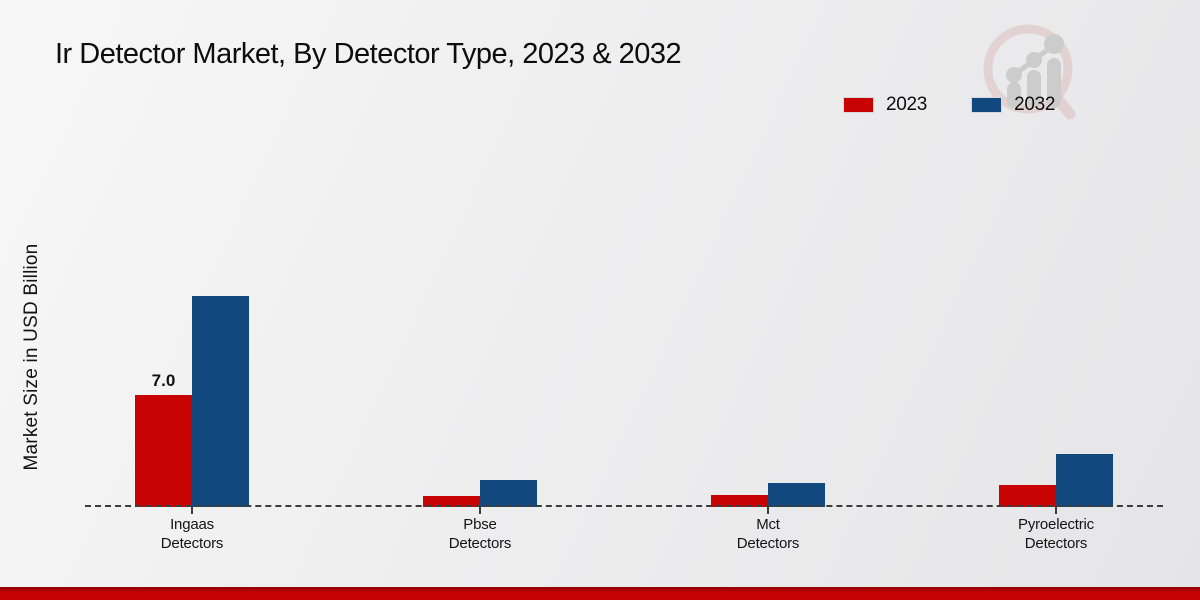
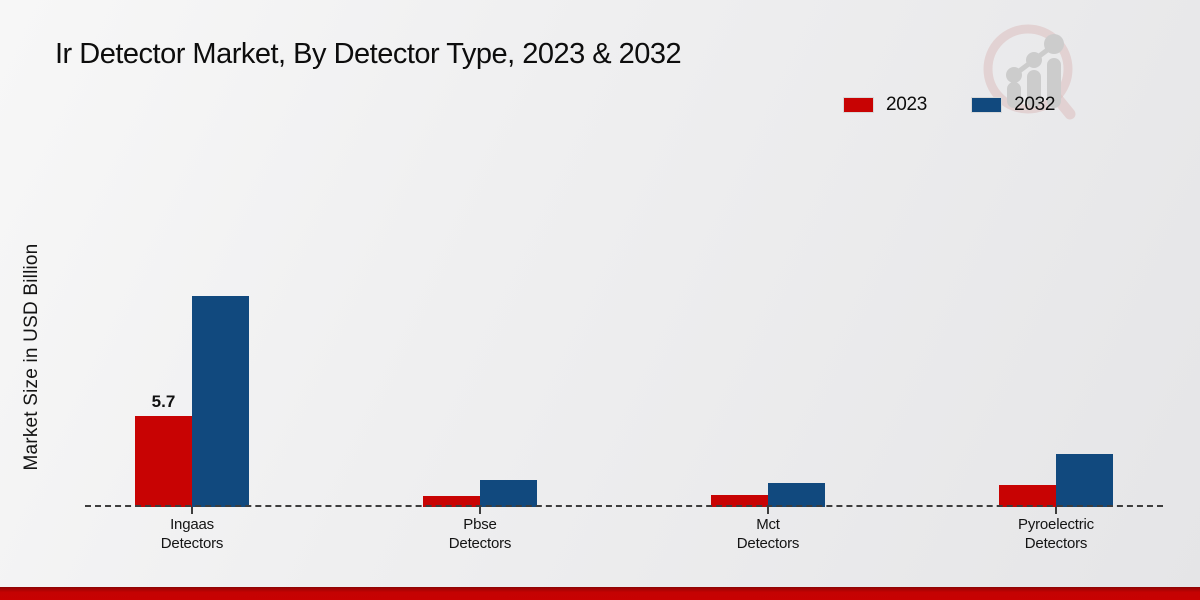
2023/Ingaas Detectors: 7.0 -> 5.7
